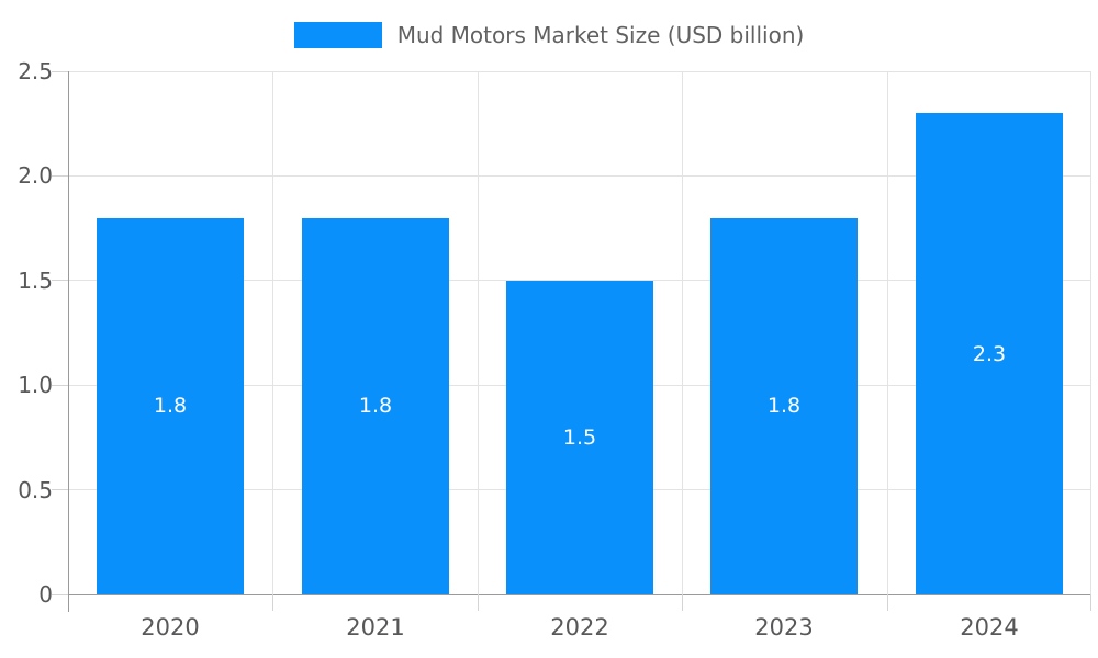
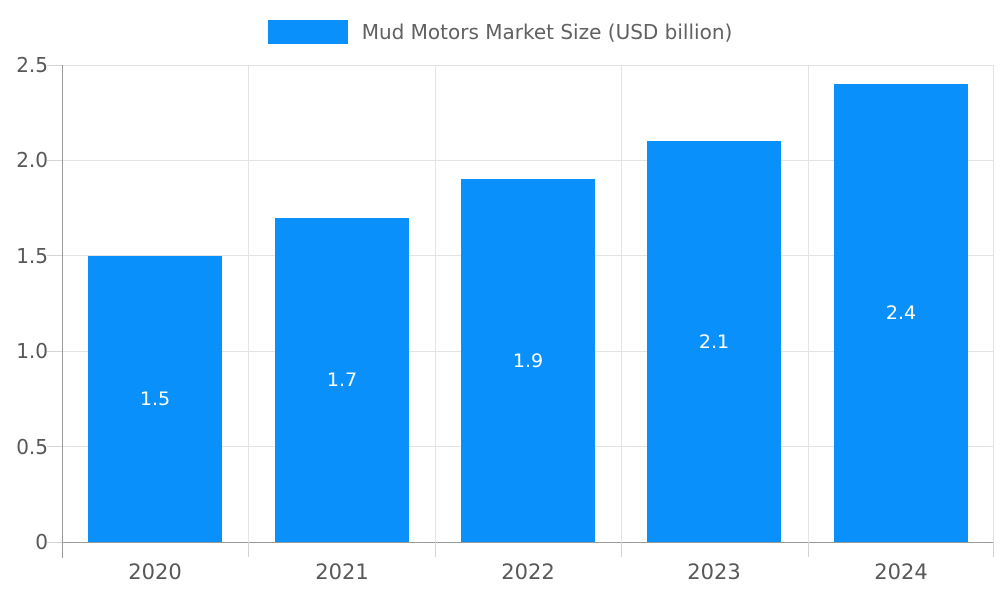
2020: 1.8 -> 1.5
2021: 1.8 -> 1.7
2022: 1.5 -> 1.9
2023: 1.8 -> 2.1
2024: 2.3 -> 2.4
